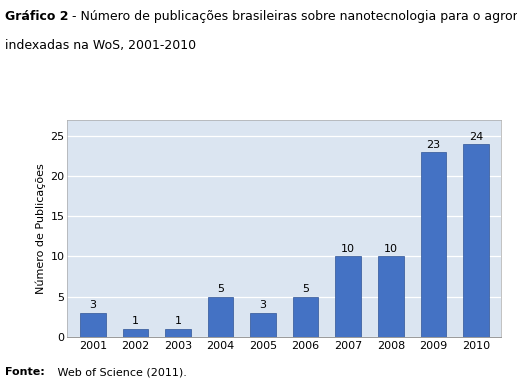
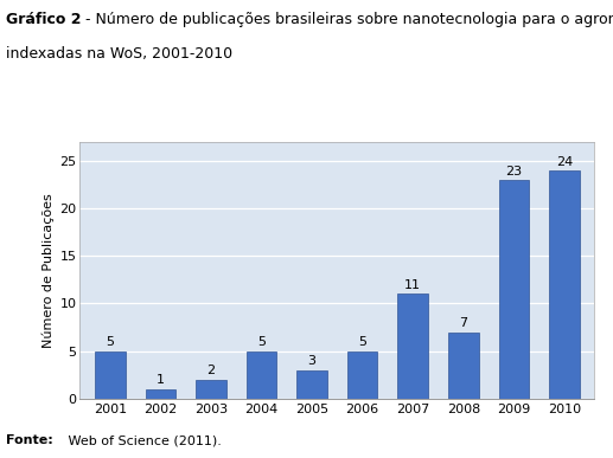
2001: 3 -> 5
2003: 1 -> 2
2007: 10 -> 11
2008: 10 -> 7
